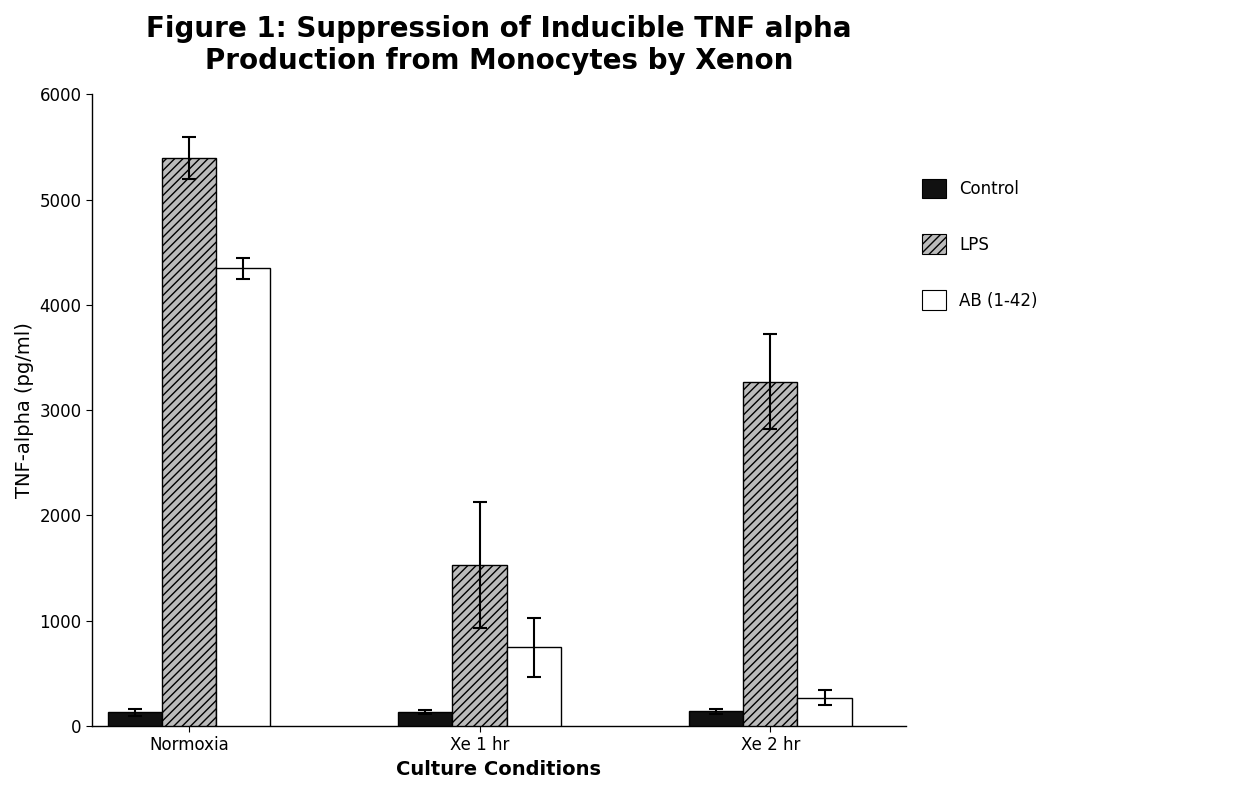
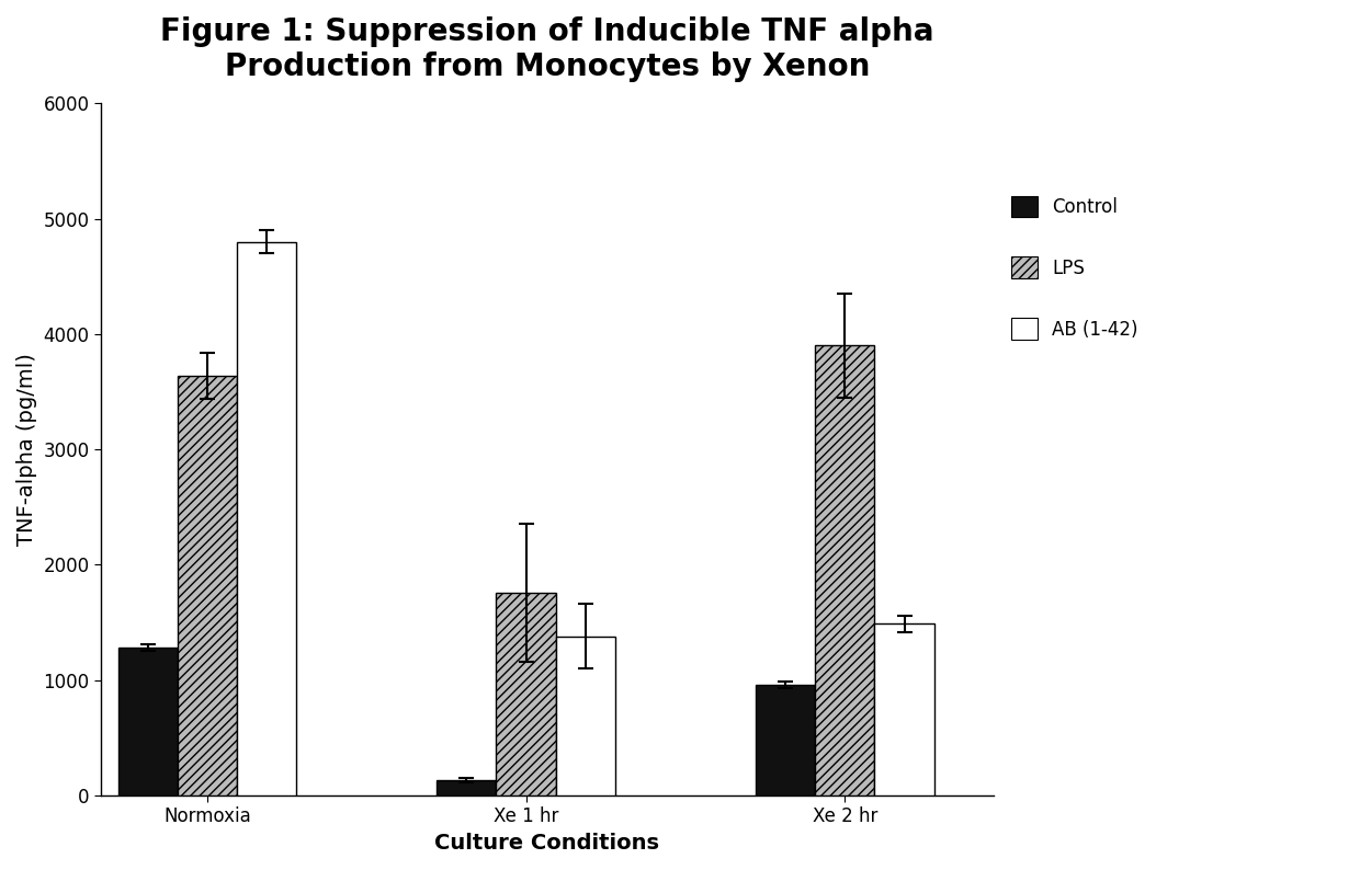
Control/Normoxia: 130 -> 1280
LPS/Normoxia: 5400 -> 3640
AB (1-42)/Normoxia: 4350 -> 4800
LPS/Xe 1 hr: 1530 -> 1760
AB (1-42)/Xe 1 hr: 750 -> 1380
Control/Xe 2 hr: 140 -> 960
LPS/Xe 2 hr: 3270 -> 3900
AB (1-42)/Xe 2 hr: 270 -> 1490
